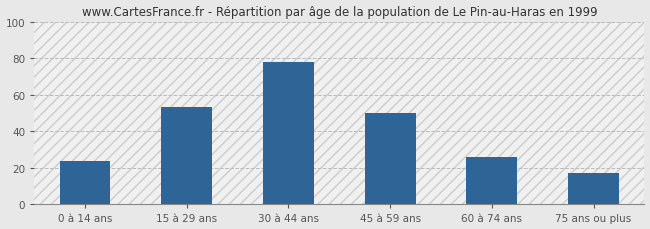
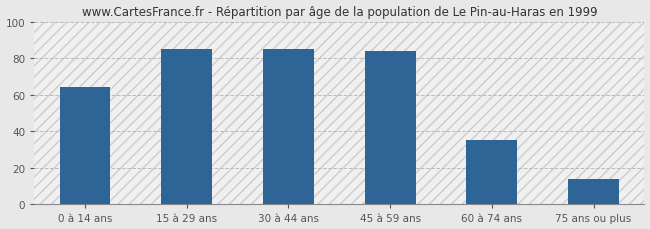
0 à 14 ans: 24 -> 64
15 à 29 ans: 53 -> 85
30 à 44 ans: 78 -> 85
45 à 59 ans: 50 -> 84
60 à 74 ans: 26 -> 35
75 ans ou plus: 17 -> 14
